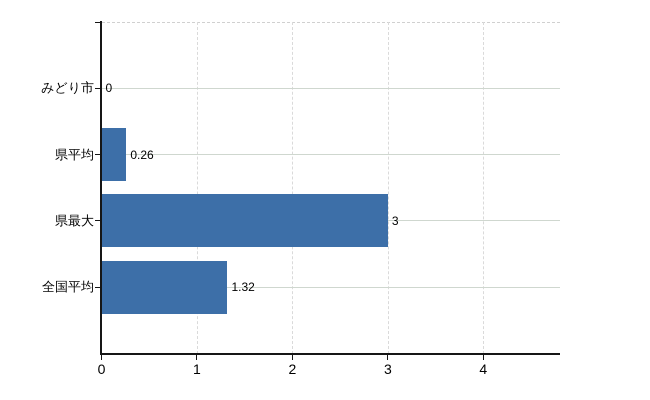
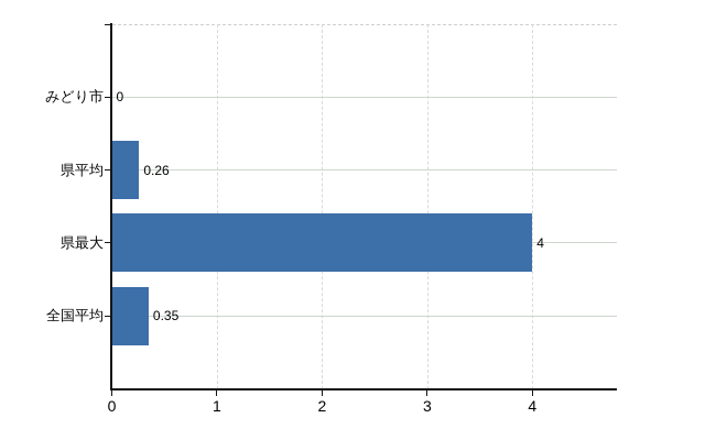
県最大: 3 -> 4
全国平均: 1.32 -> 0.35
